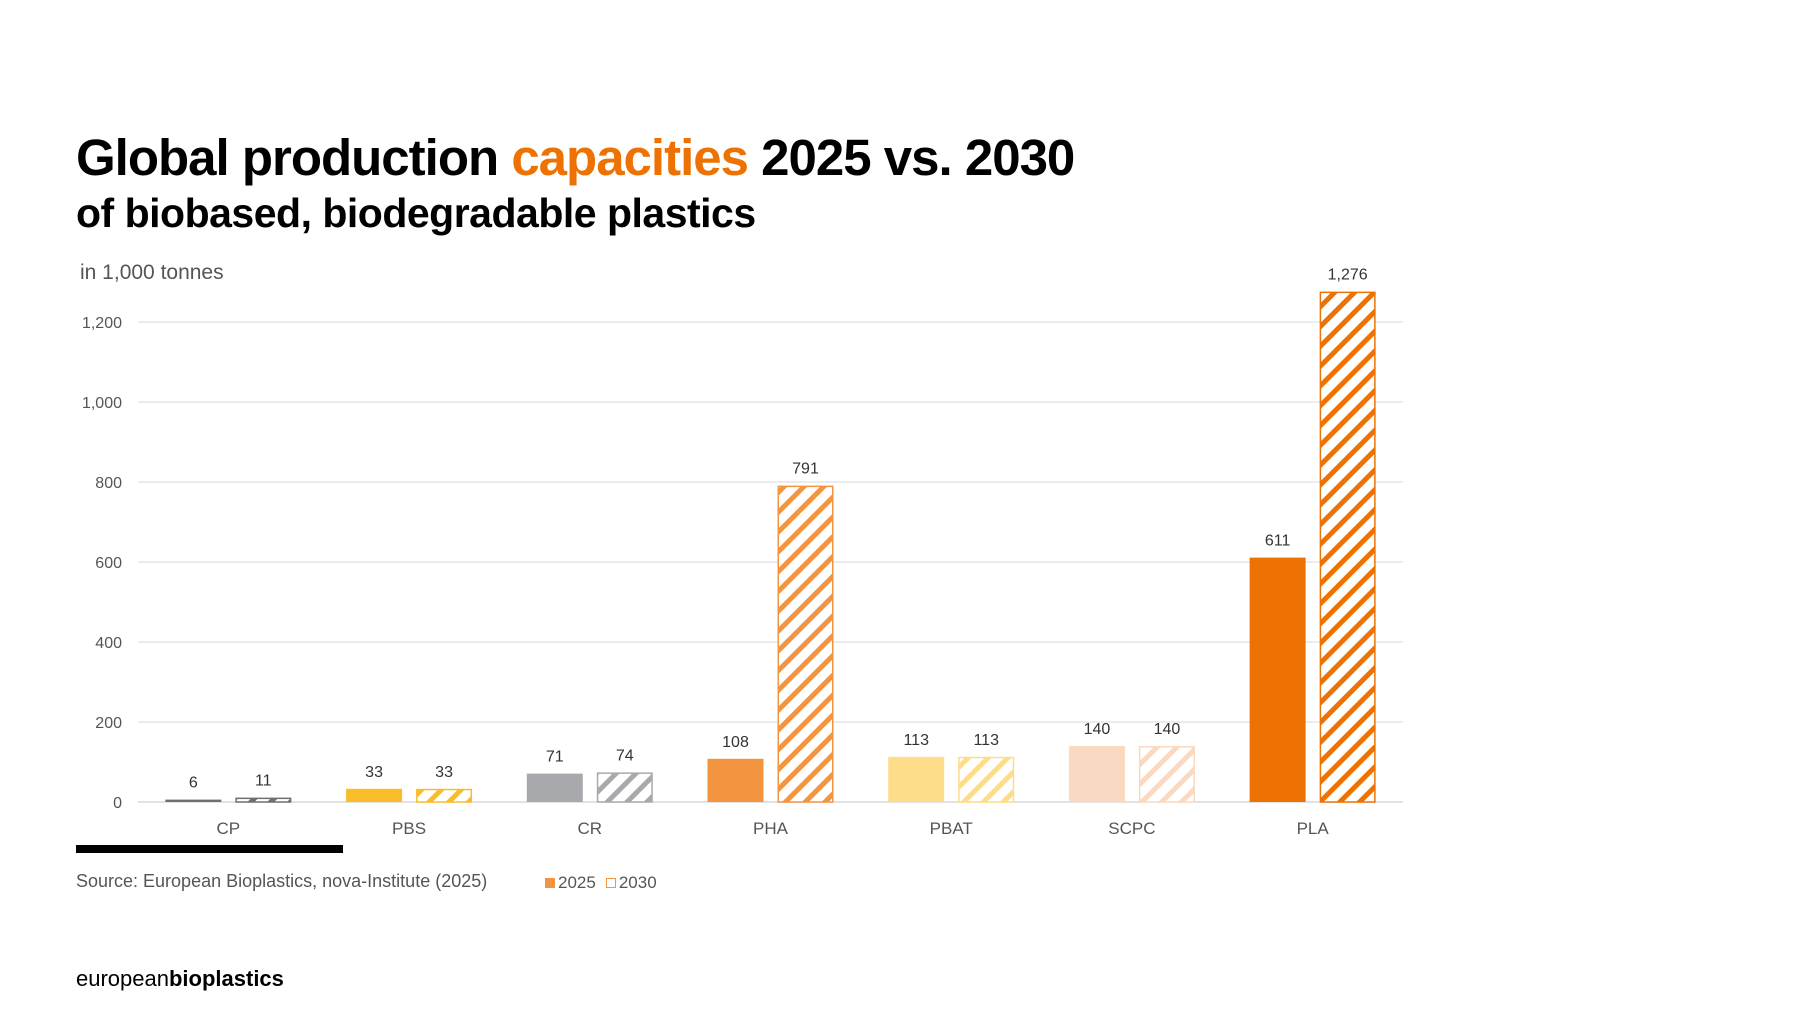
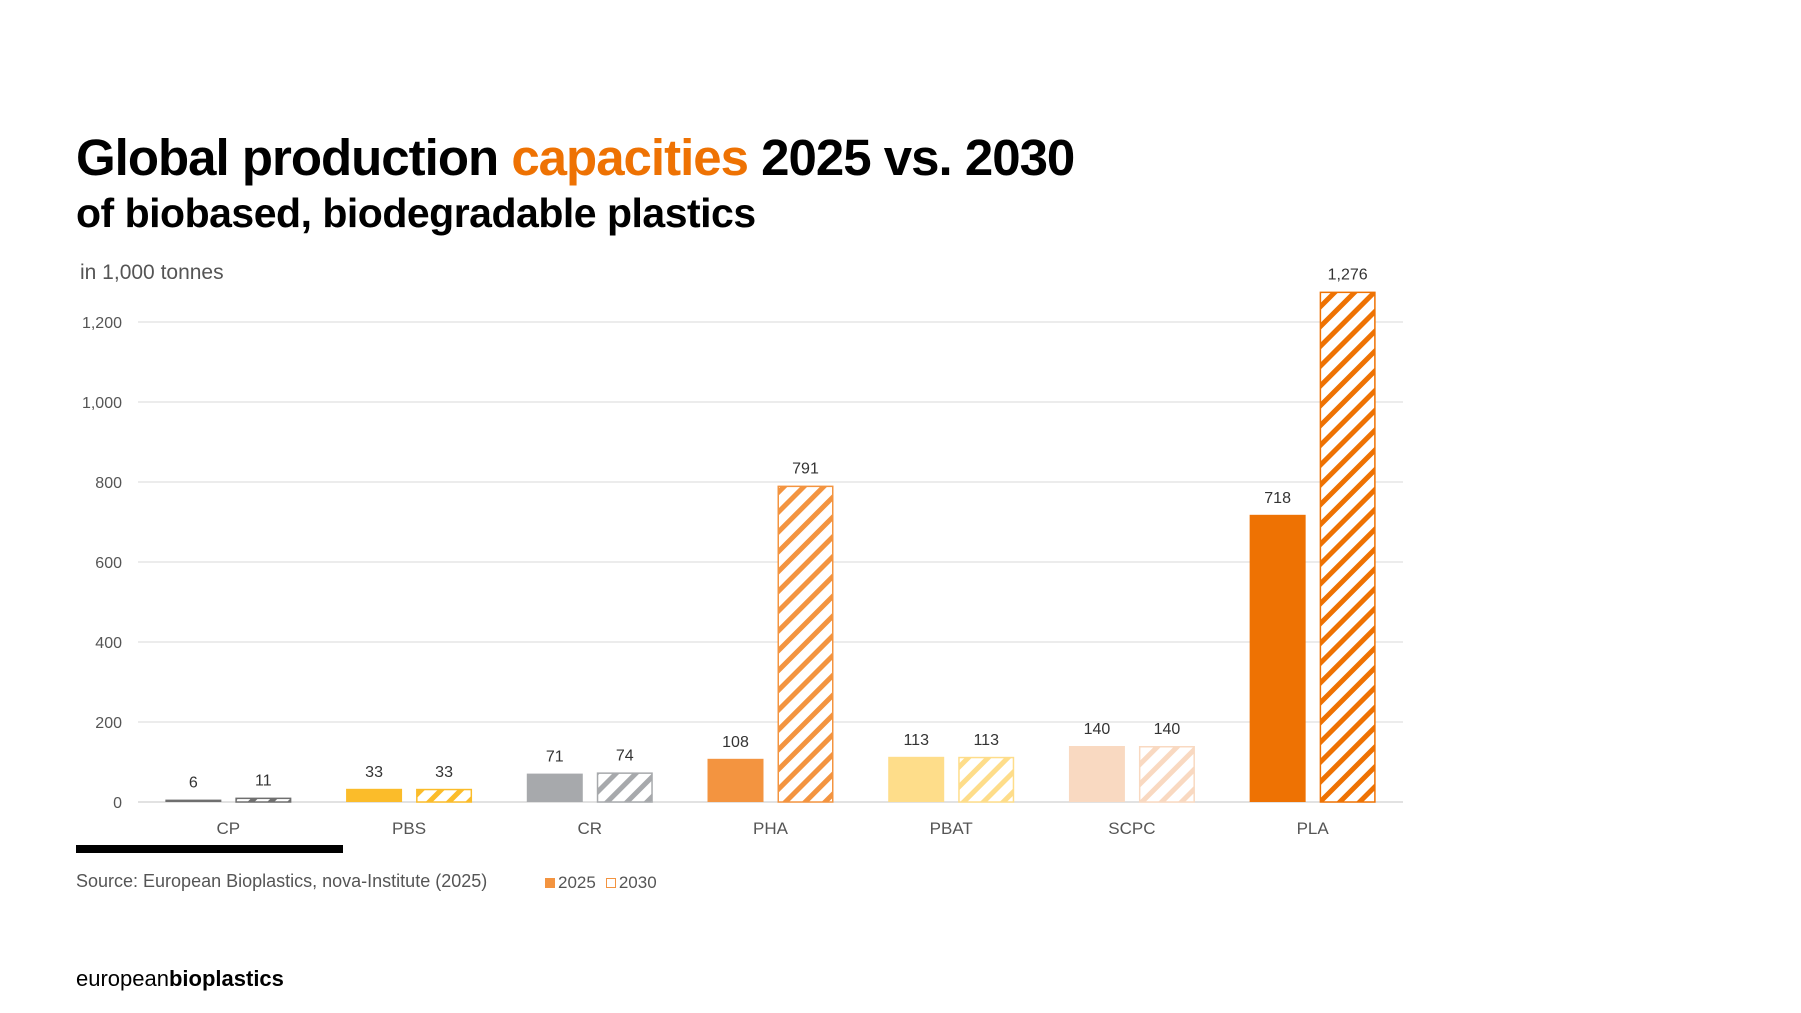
2025/PLA: 611 -> 718
